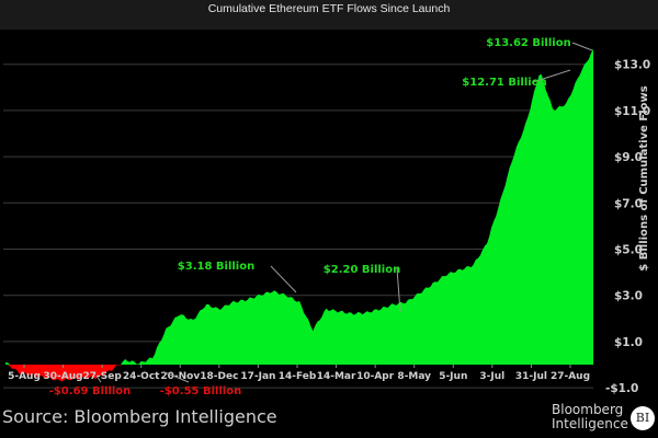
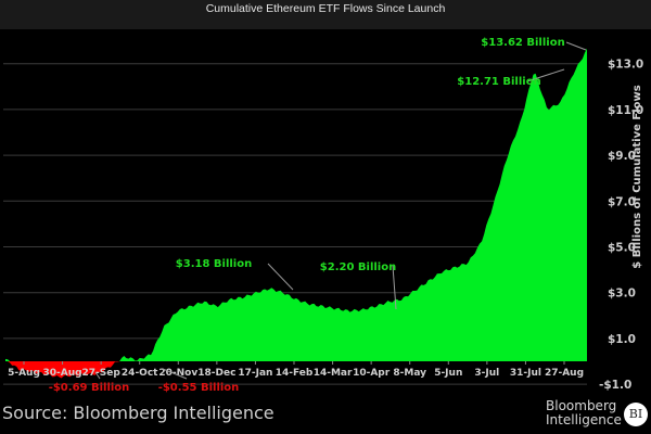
18-Dec: $1.9 -> $2.4
14-Mar: $1.5 -> $2.5
